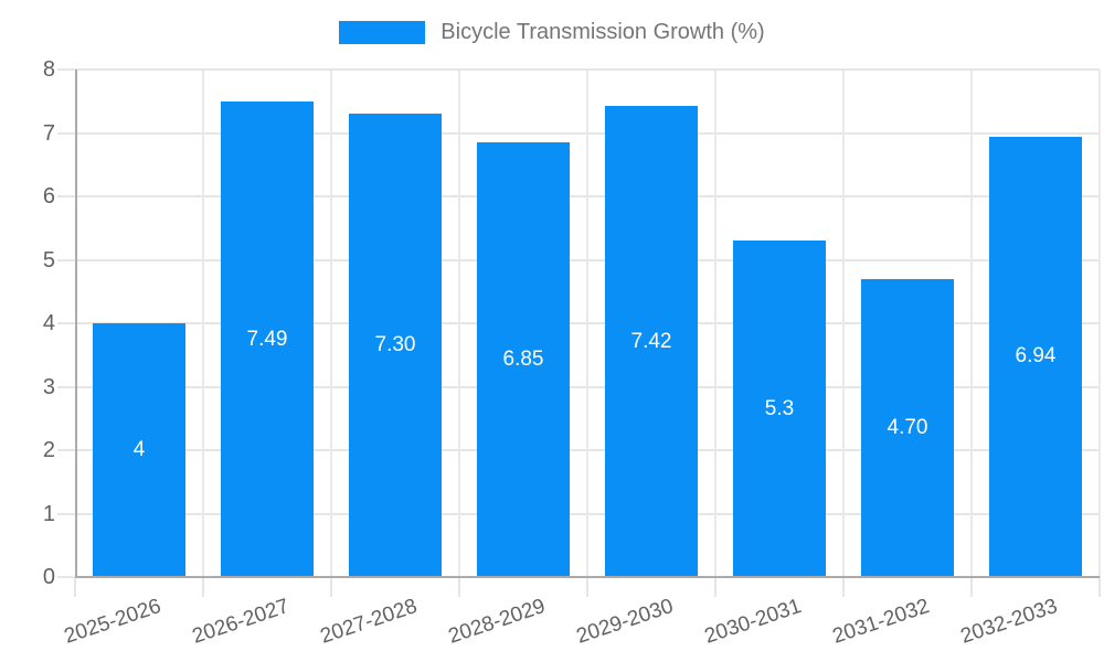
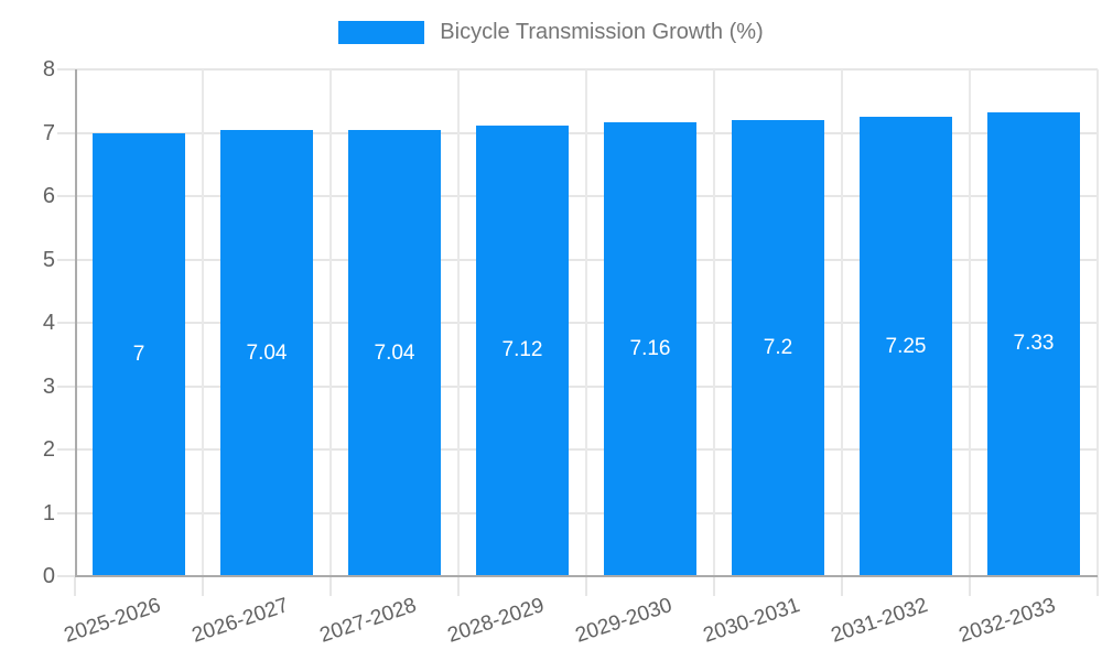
2025-2026: 4 -> 7
2026-2027: 7.49 -> 7.04
2027-2028: 7.30 -> 7.04
2028-2029: 6.85 -> 7.12
2029-2030: 7.42 -> 7.16
2030-2031: 5.3 -> 7.2
2031-2032: 4.70 -> 7.25
2032-2033: 6.94 -> 7.33
